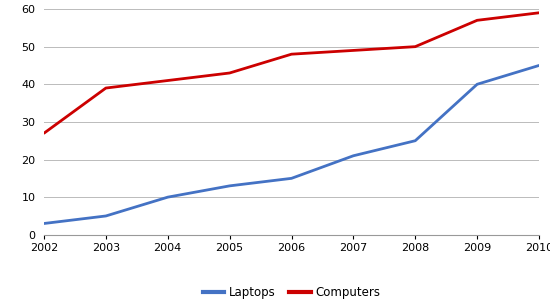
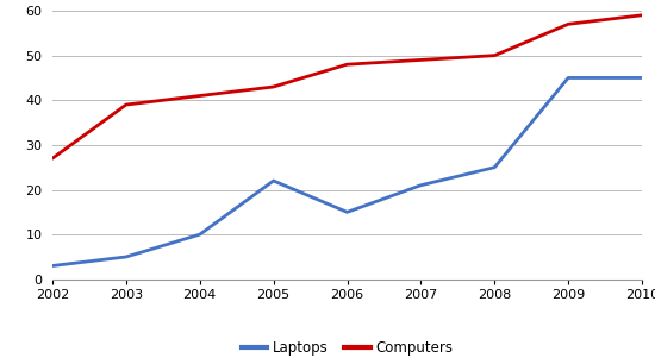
Laptops/2005: 13 -> 22
Laptops/2009: 40 -> 45
